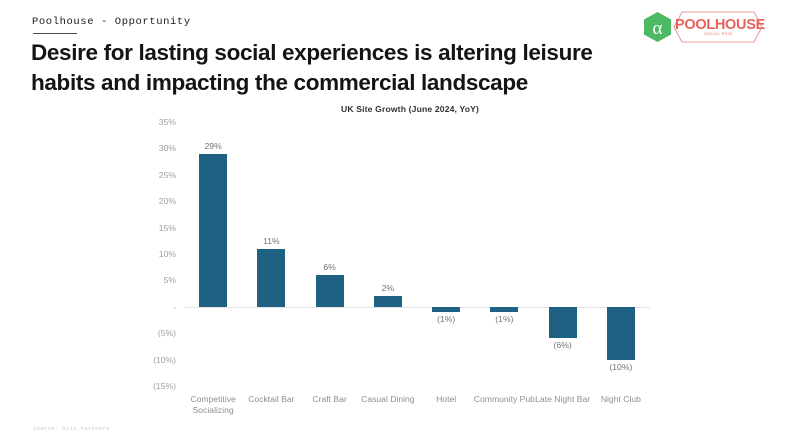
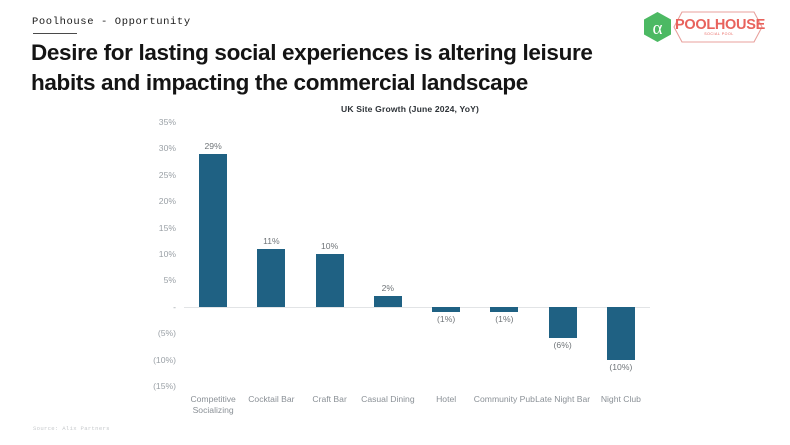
Craft Bar: 6% -> 10%
